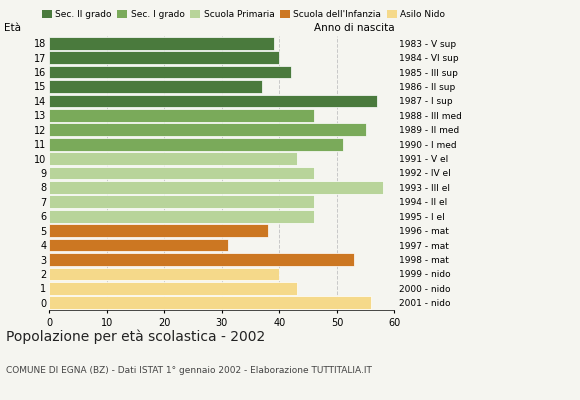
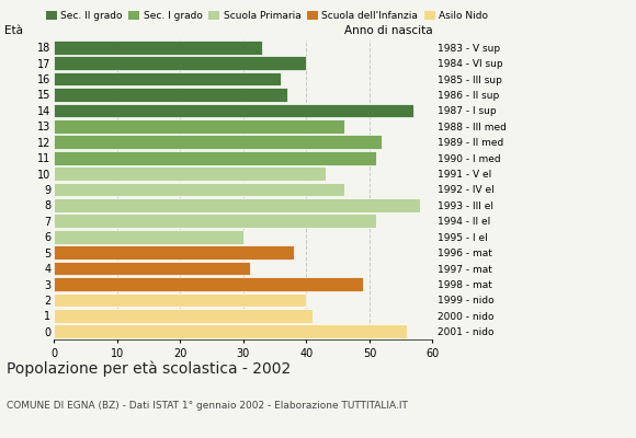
18: 39 -> 33
16: 42 -> 36
12: 55 -> 52
7: 46 -> 51
6: 46 -> 30
3: 53 -> 49
1: 43 -> 41
